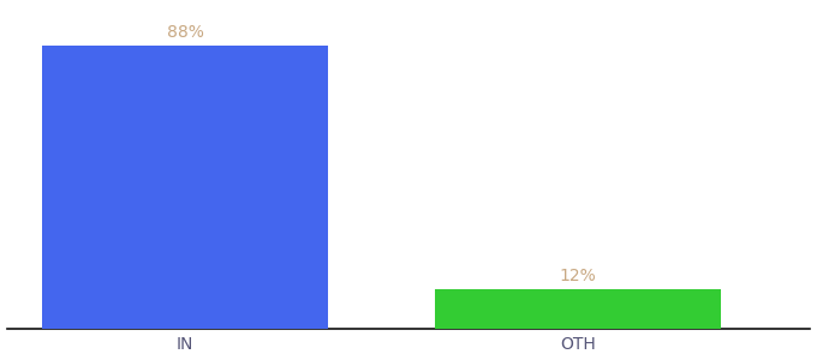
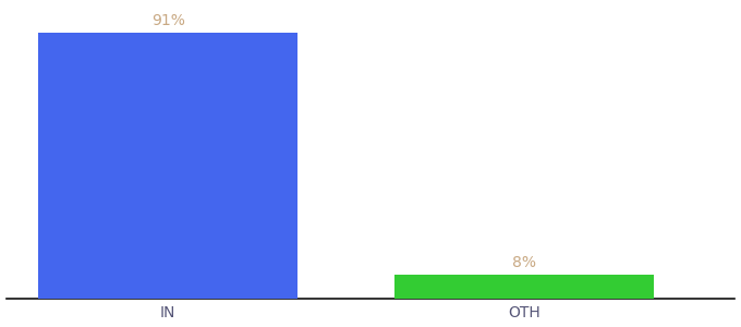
IN: 88% -> 91%
OTH: 12% -> 8%
